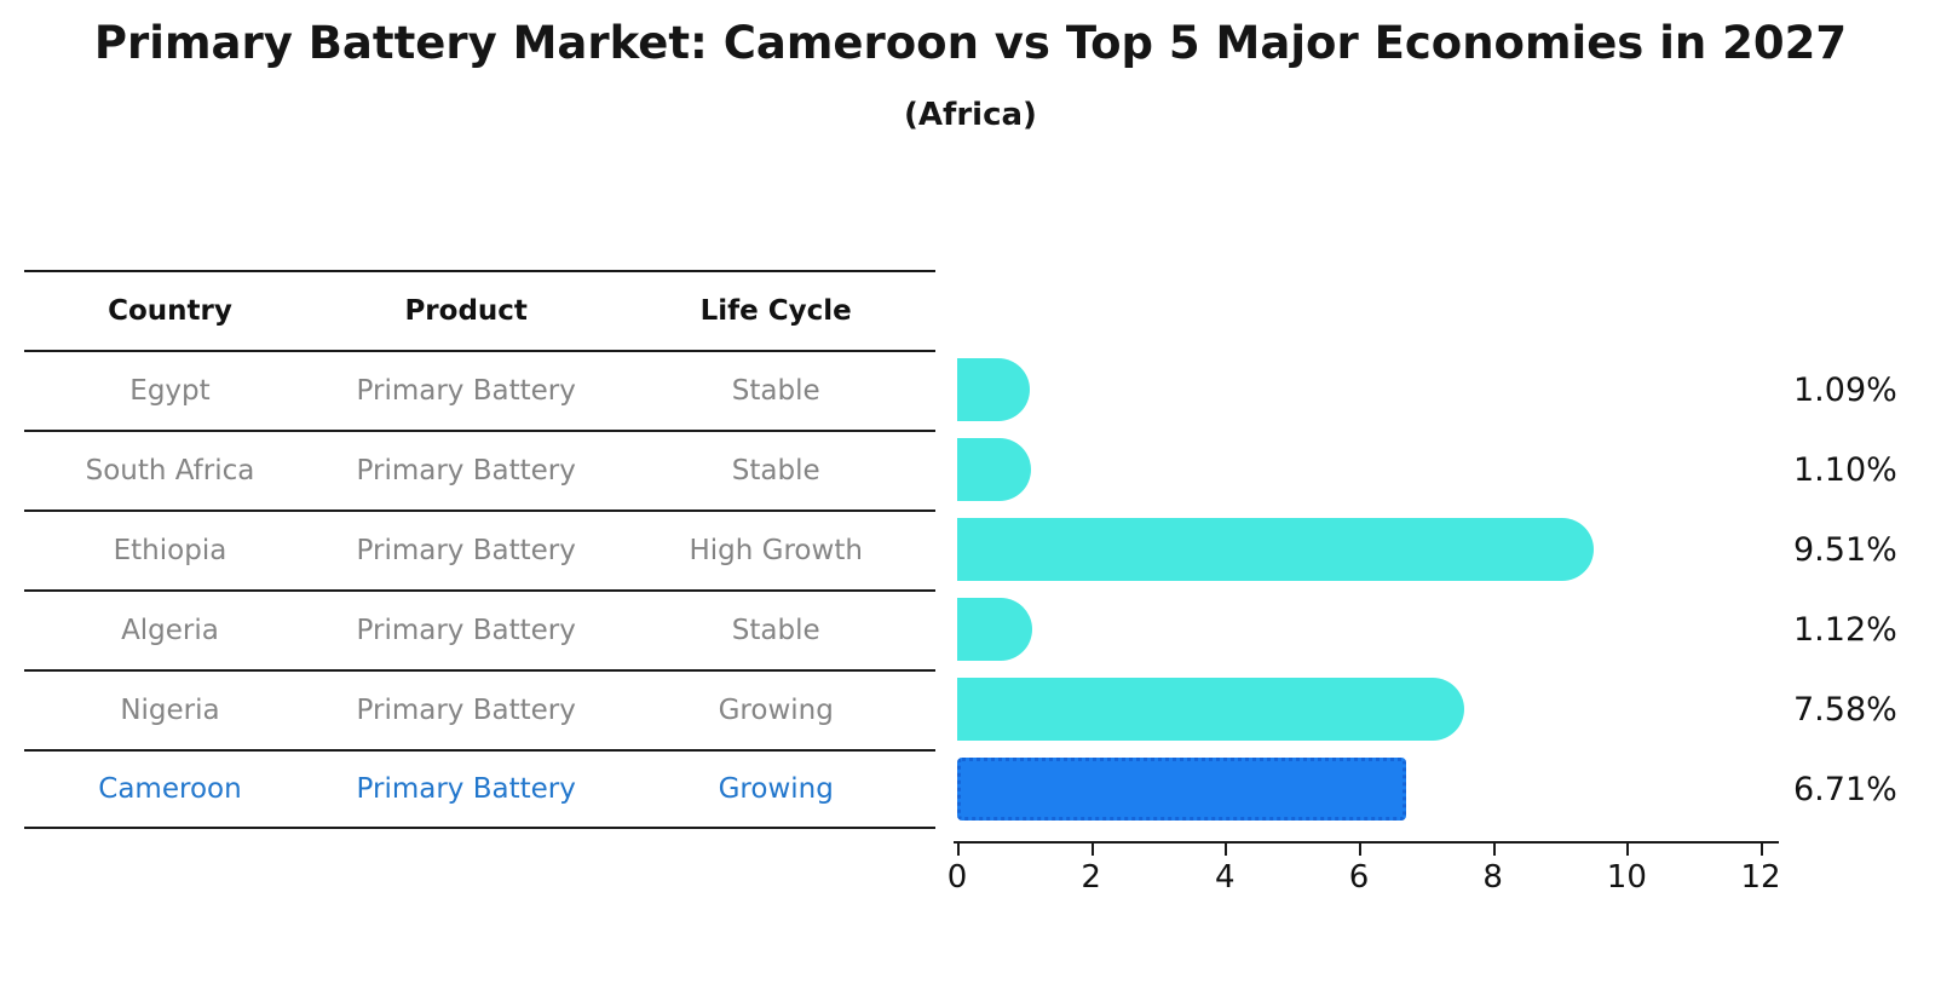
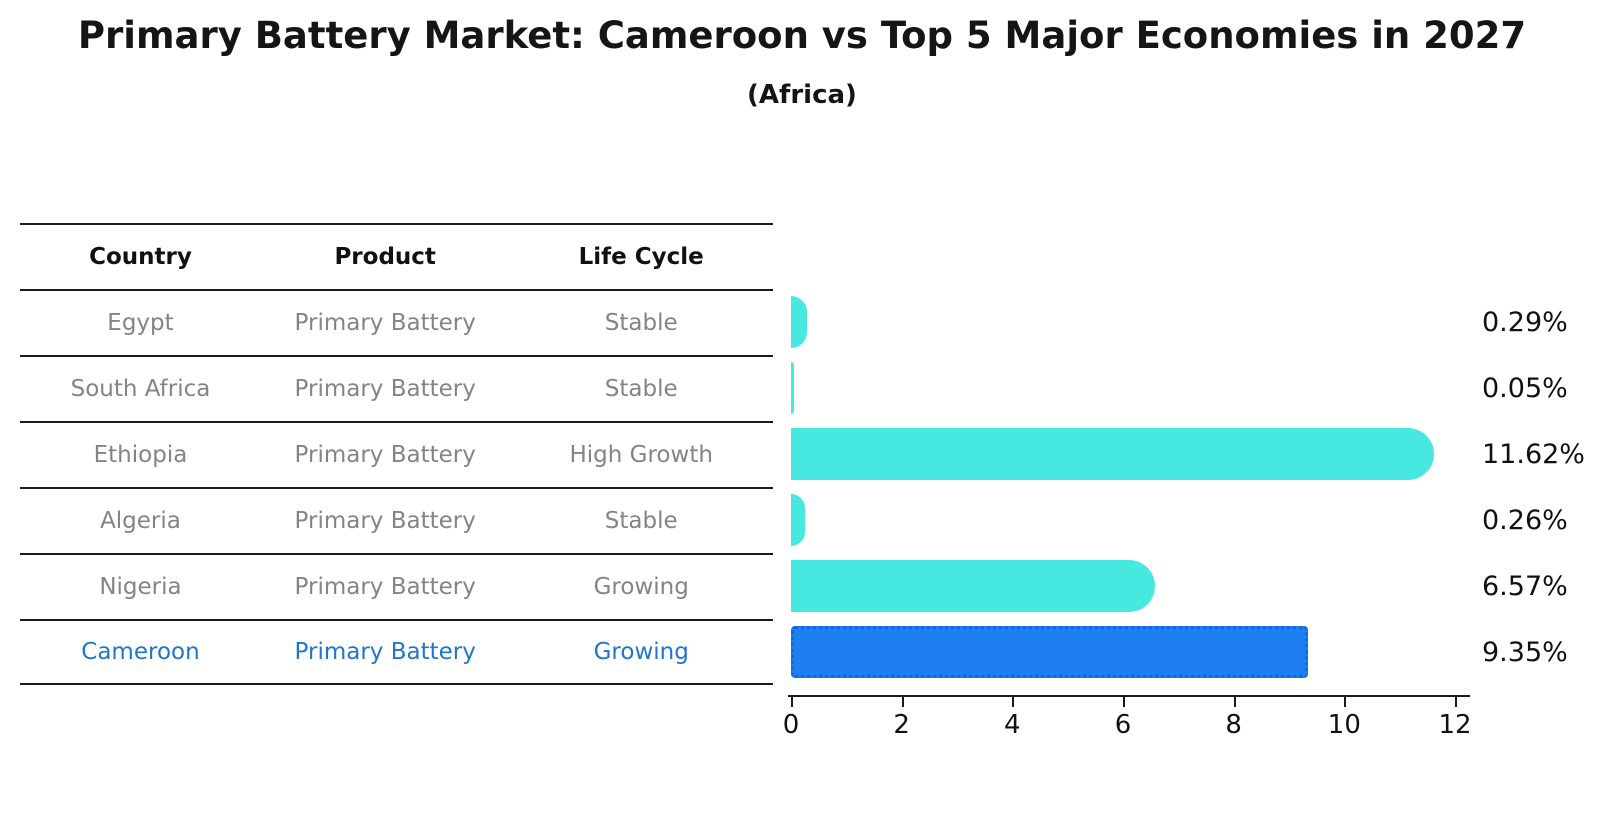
Egypt: 1.09% -> 0.29%
South Africa: 1.10% -> 0.05%
Ethiopia: 9.51% -> 11.62%
Algeria: 1.12% -> 0.26%
Nigeria: 7.58% -> 6.57%
Cameroon: 6.71% -> 9.35%
